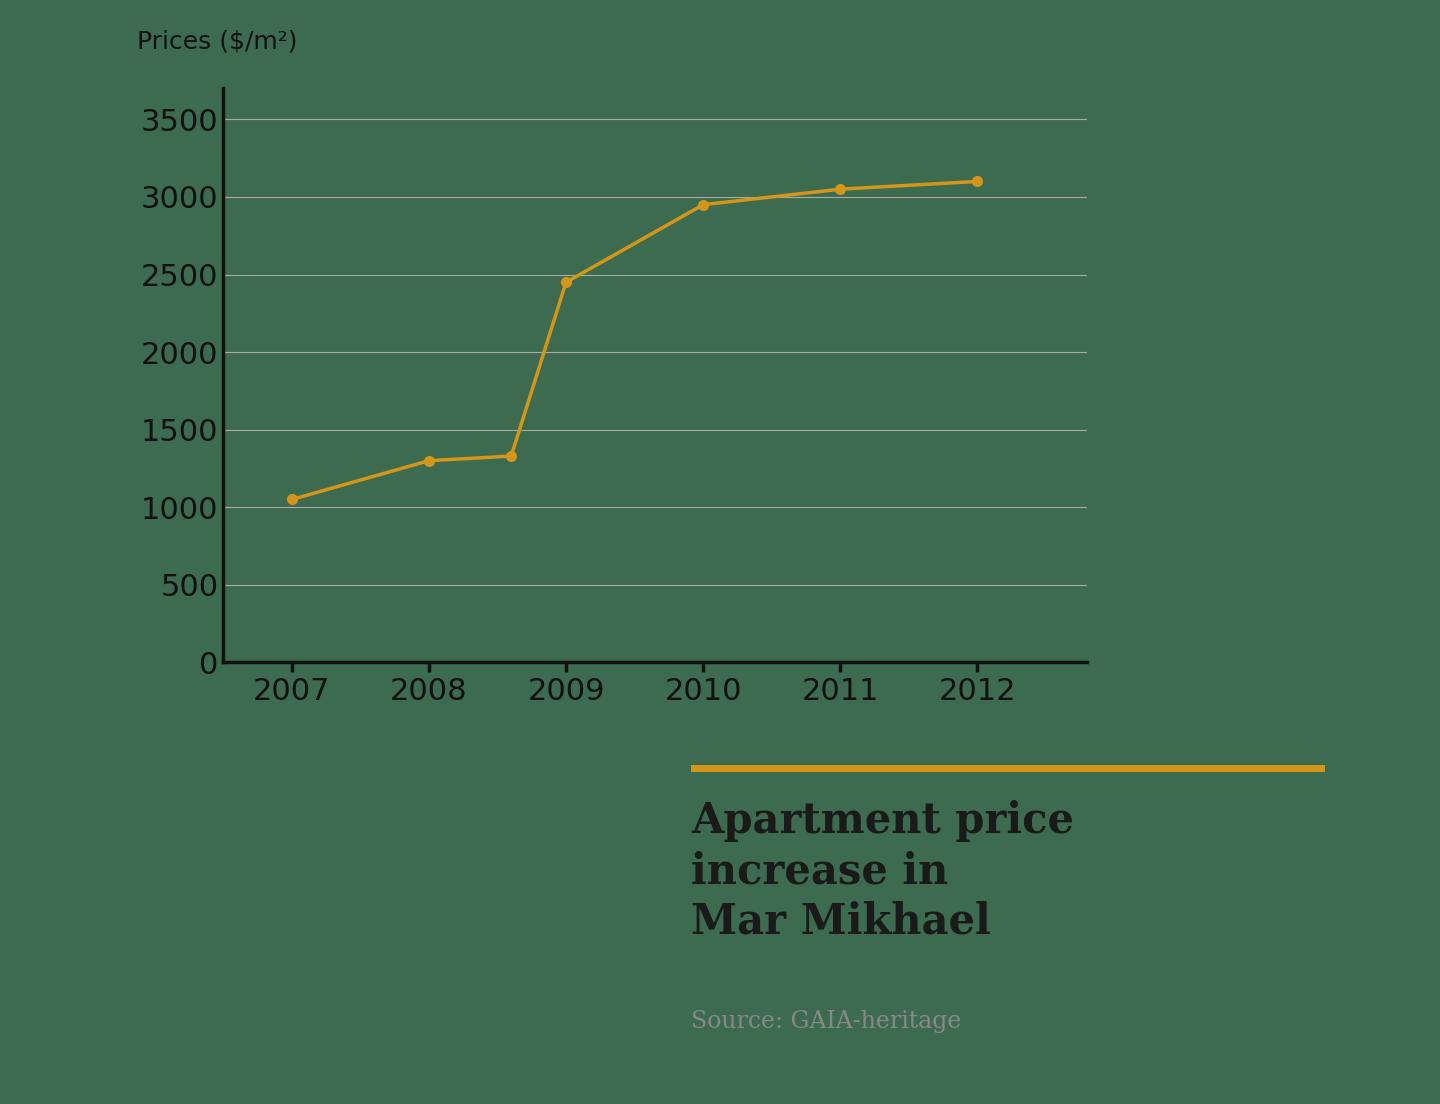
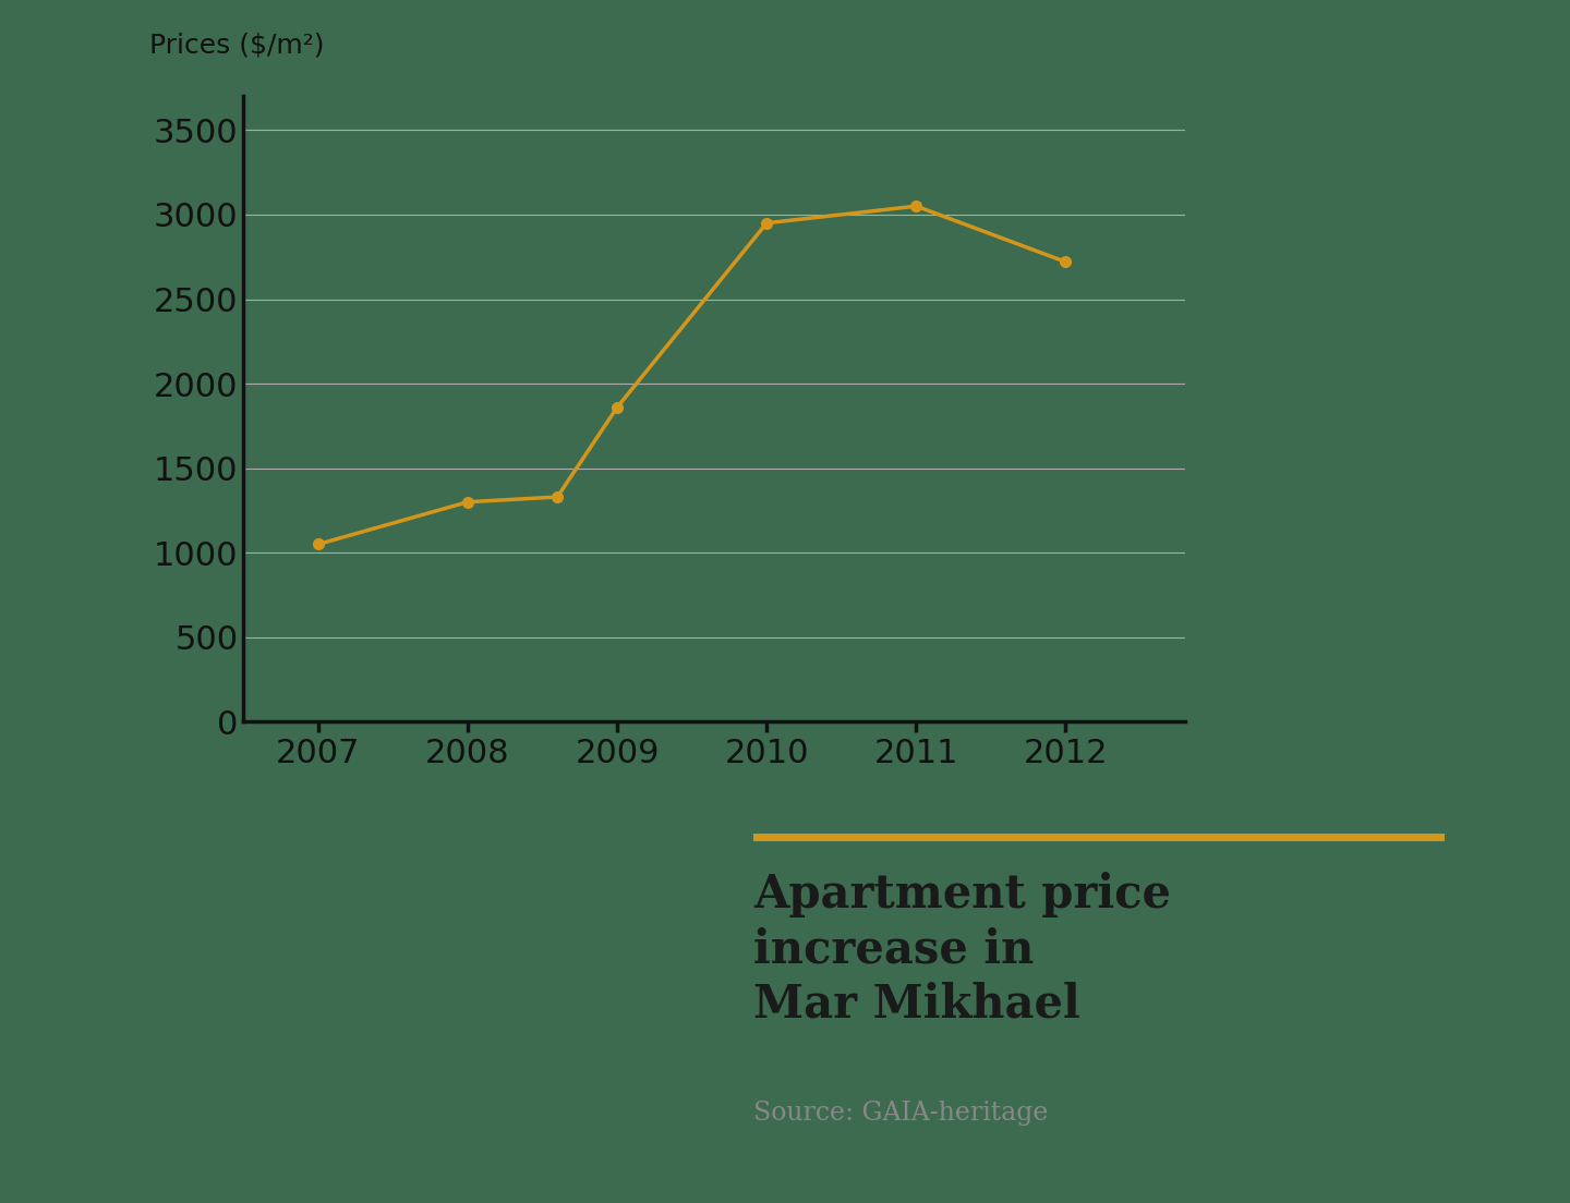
2009: 2450 -> 1860
2012: 3100 -> 2720
